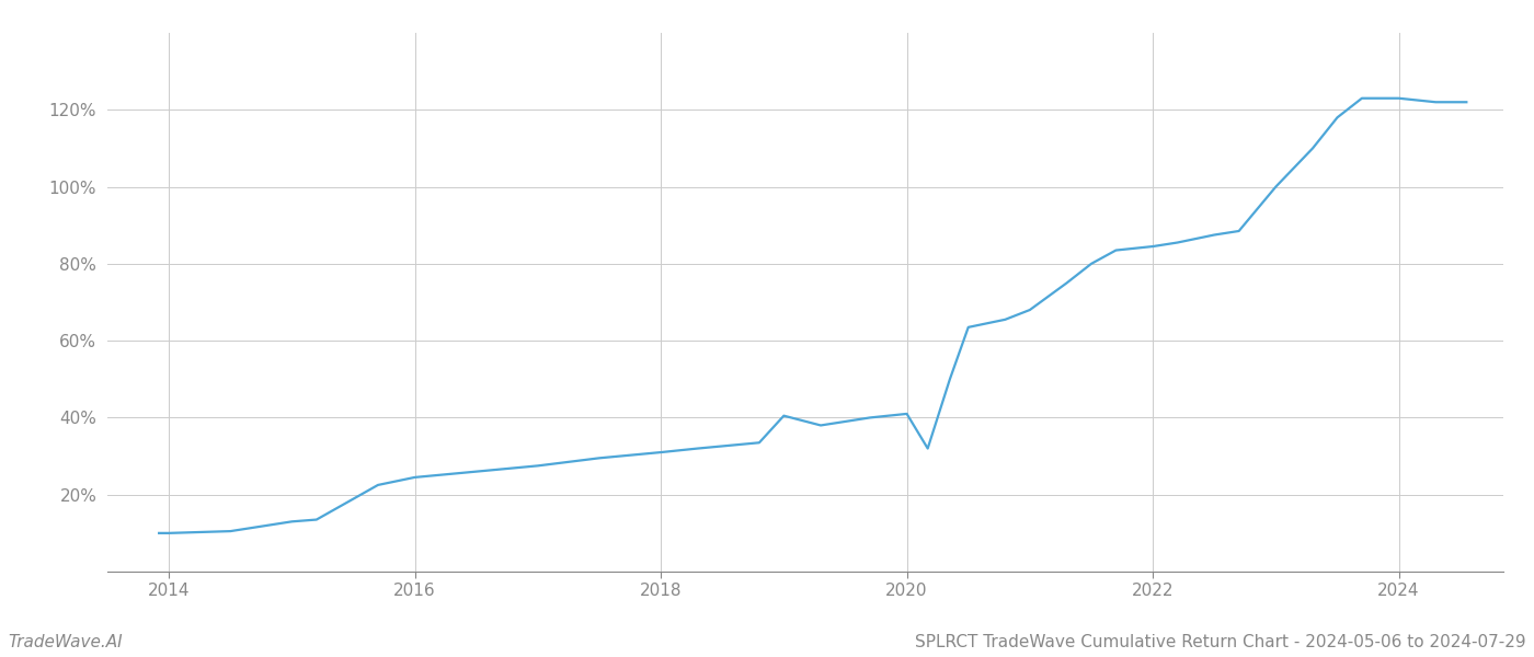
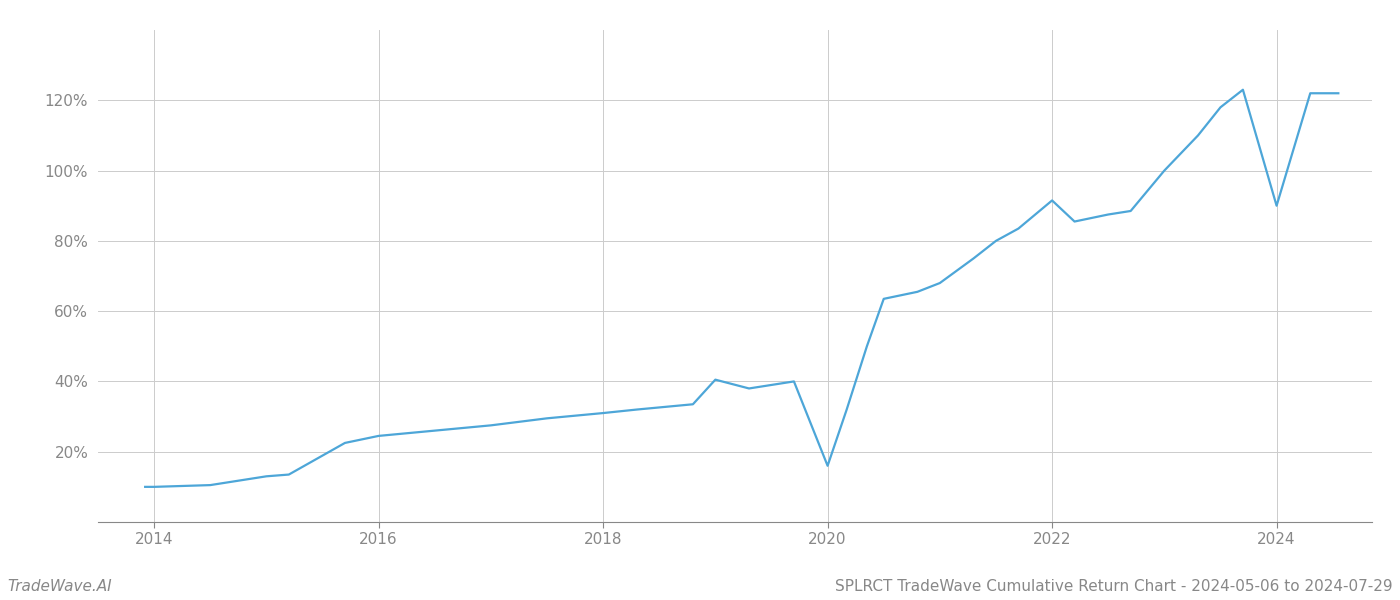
2020: 41.0% -> 16.0%
2022: 84.5% -> 91.5%
2024: 123.0% -> 90.0%
